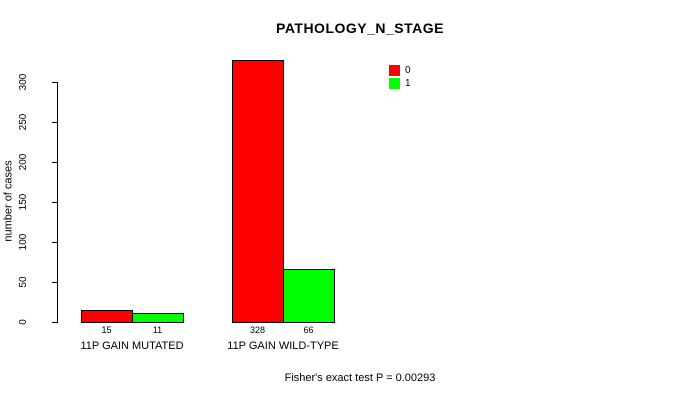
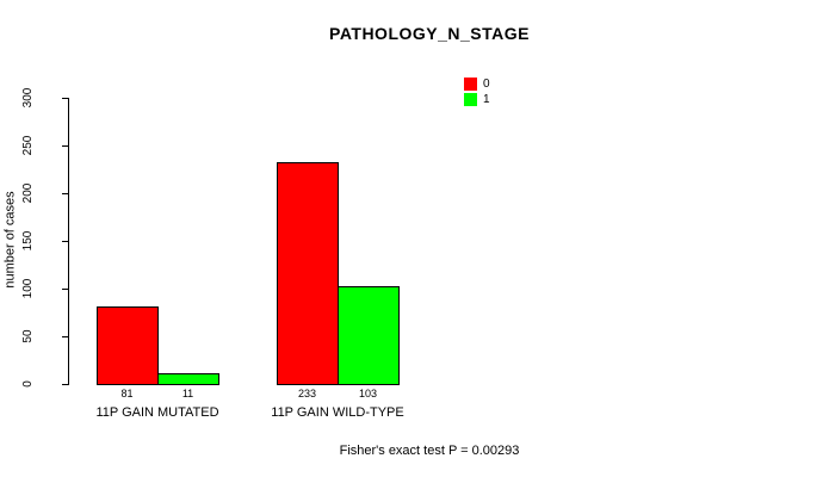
0/11P GAIN MUTATED: 15 -> 81
0/11P GAIN WILD-TYPE: 328 -> 233
1/11P GAIN WILD-TYPE: 66 -> 103
